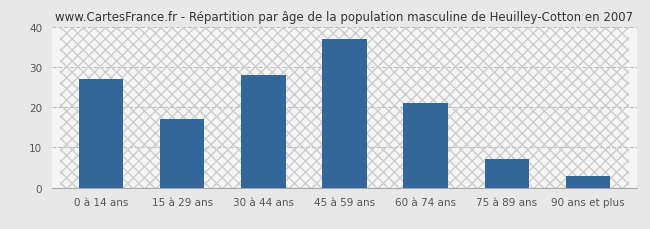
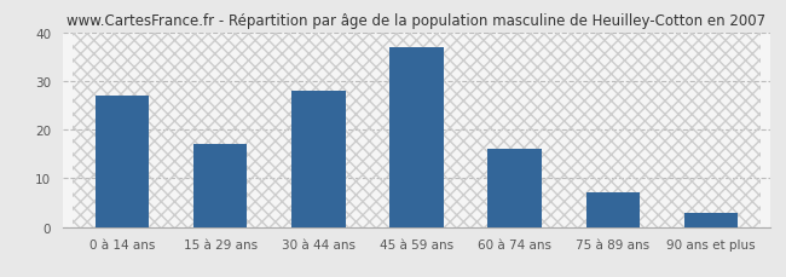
60 à 74 ans: 21 -> 16
